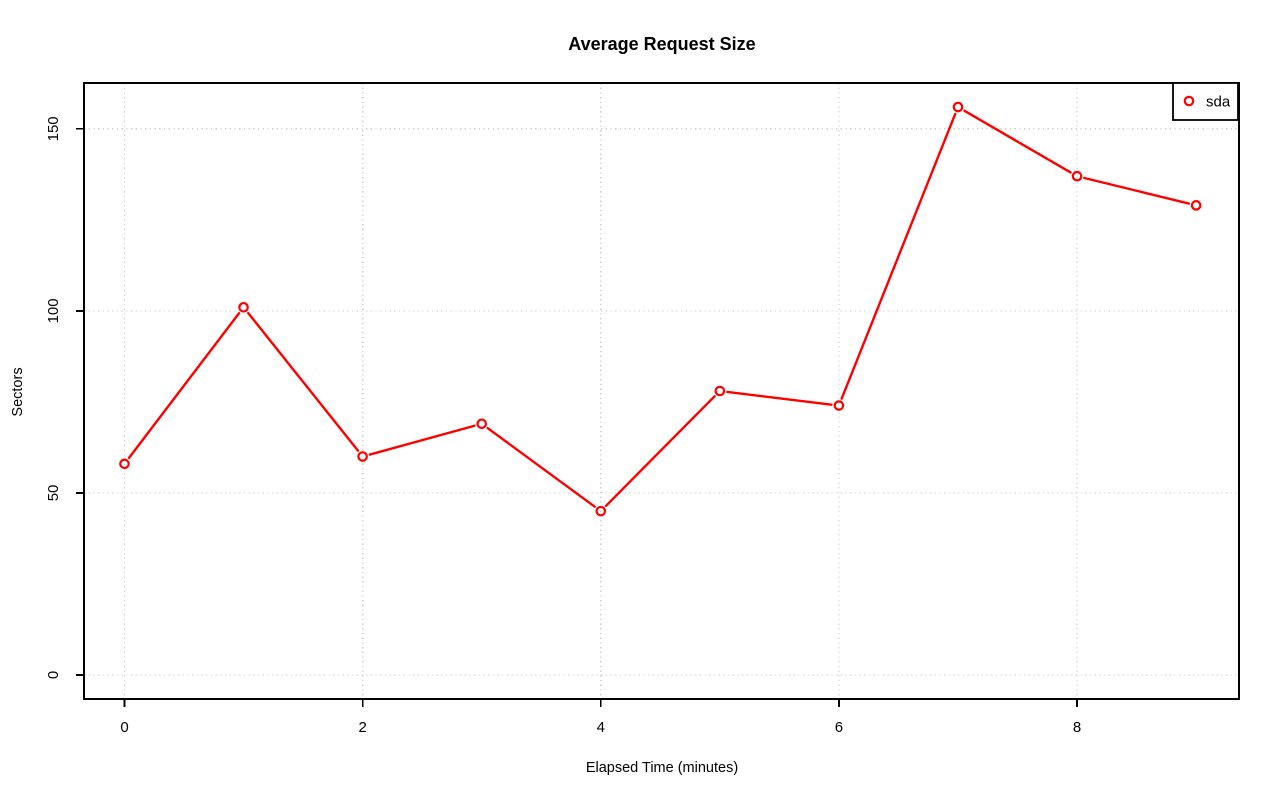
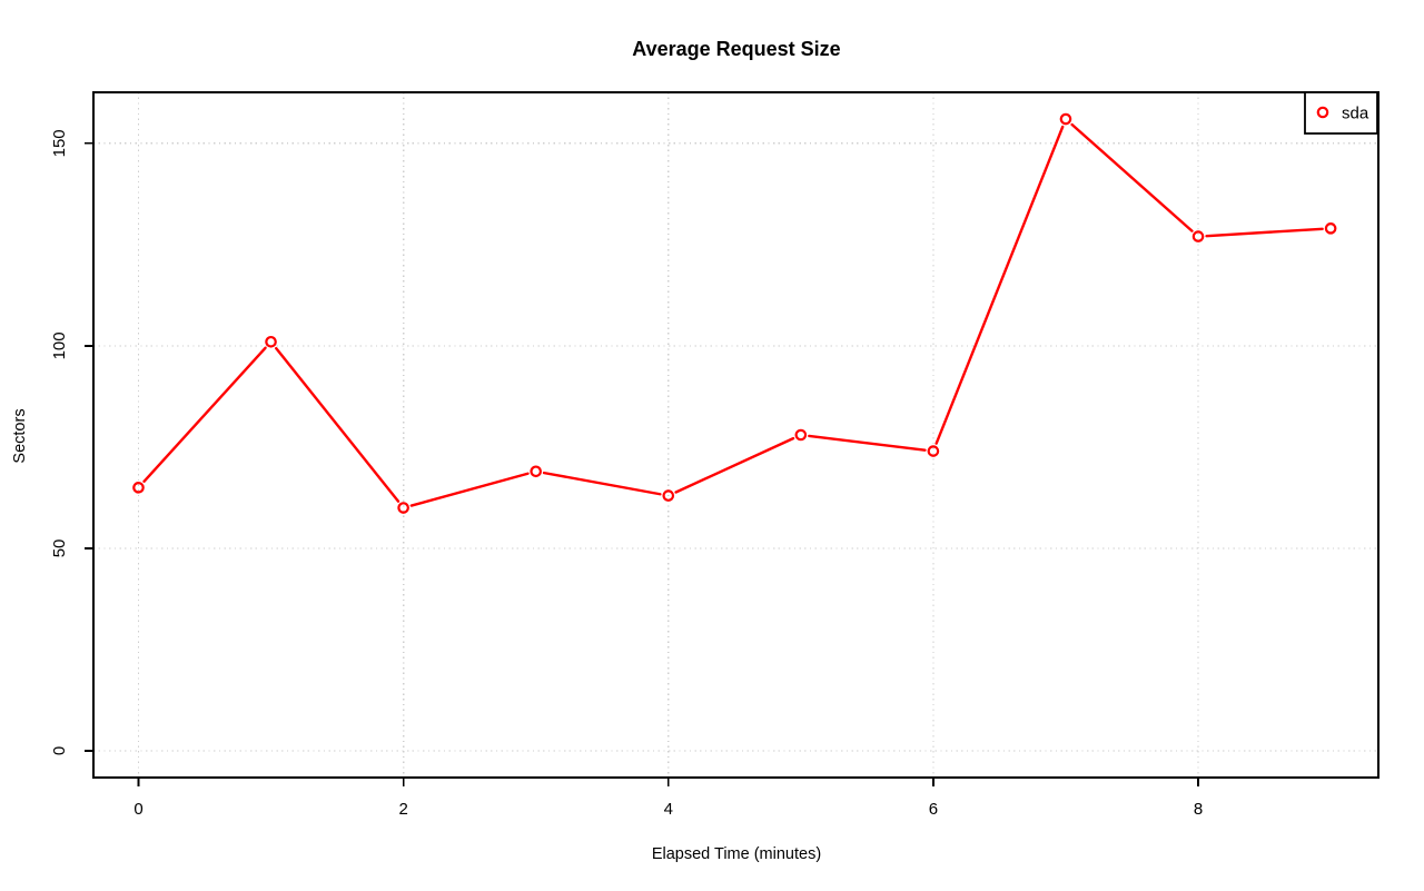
0: 58 -> 65
4: 45 -> 63
8: 137 -> 127
